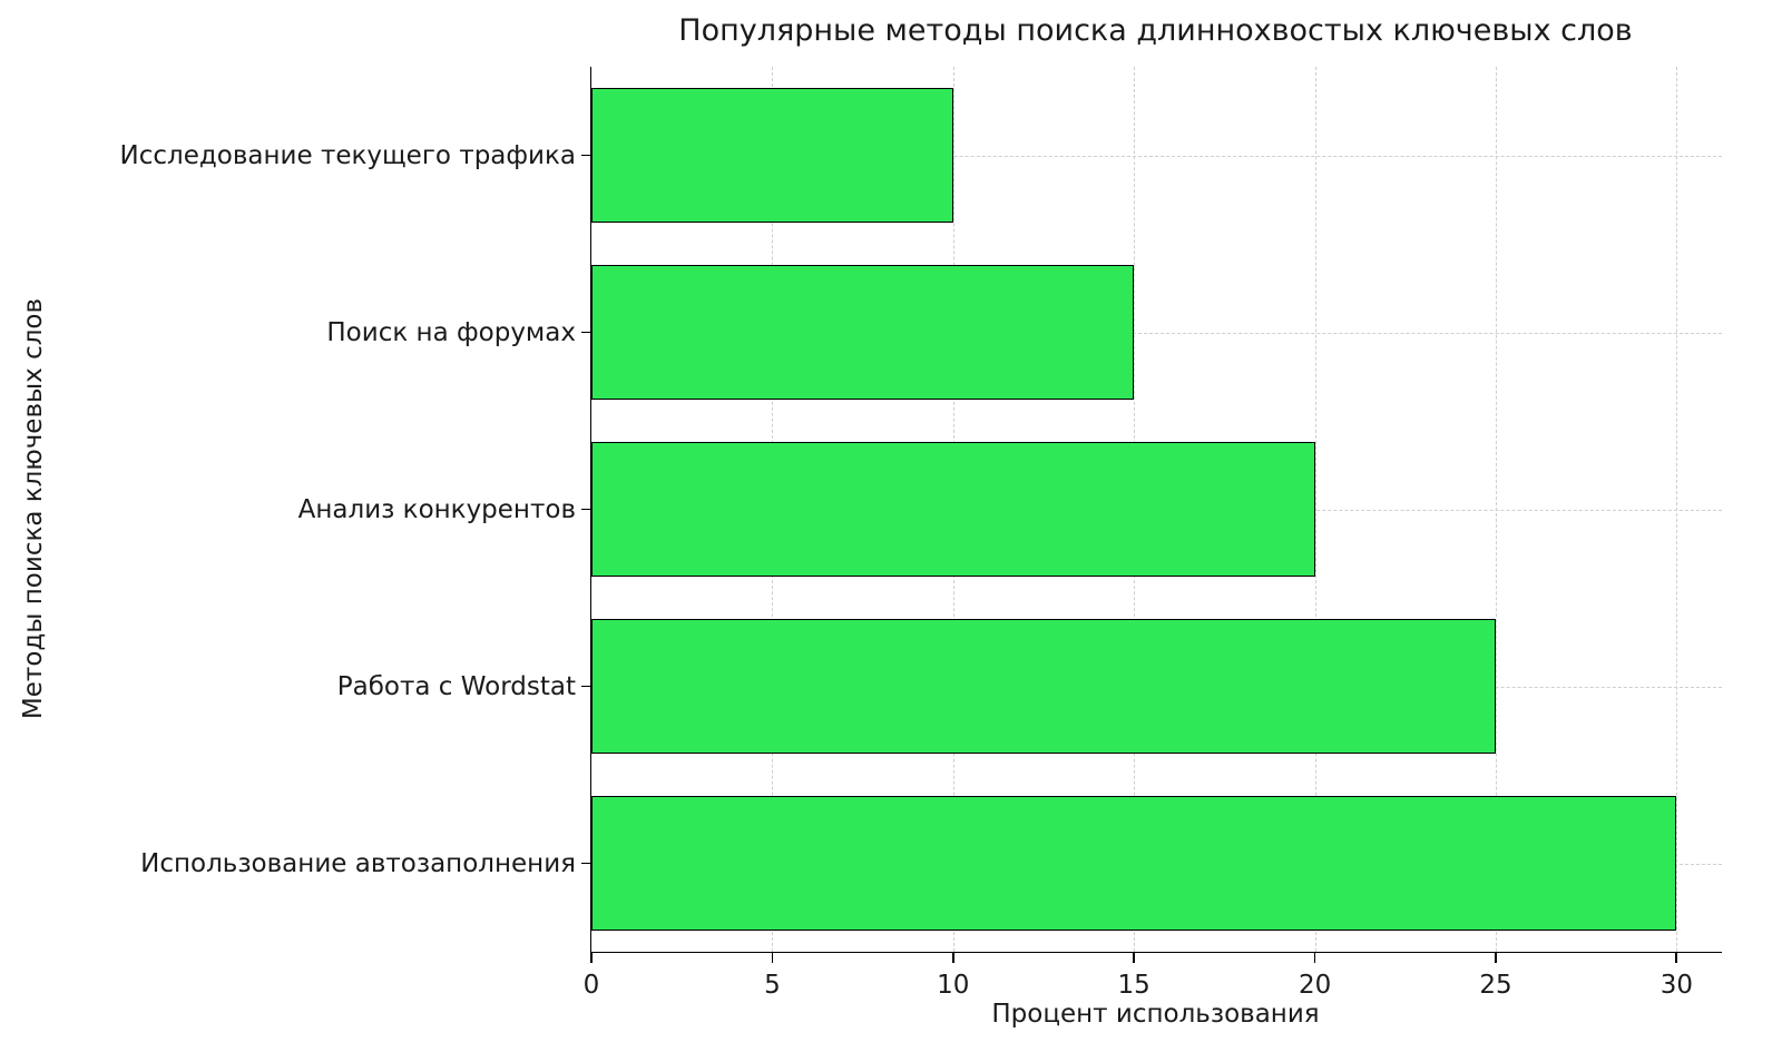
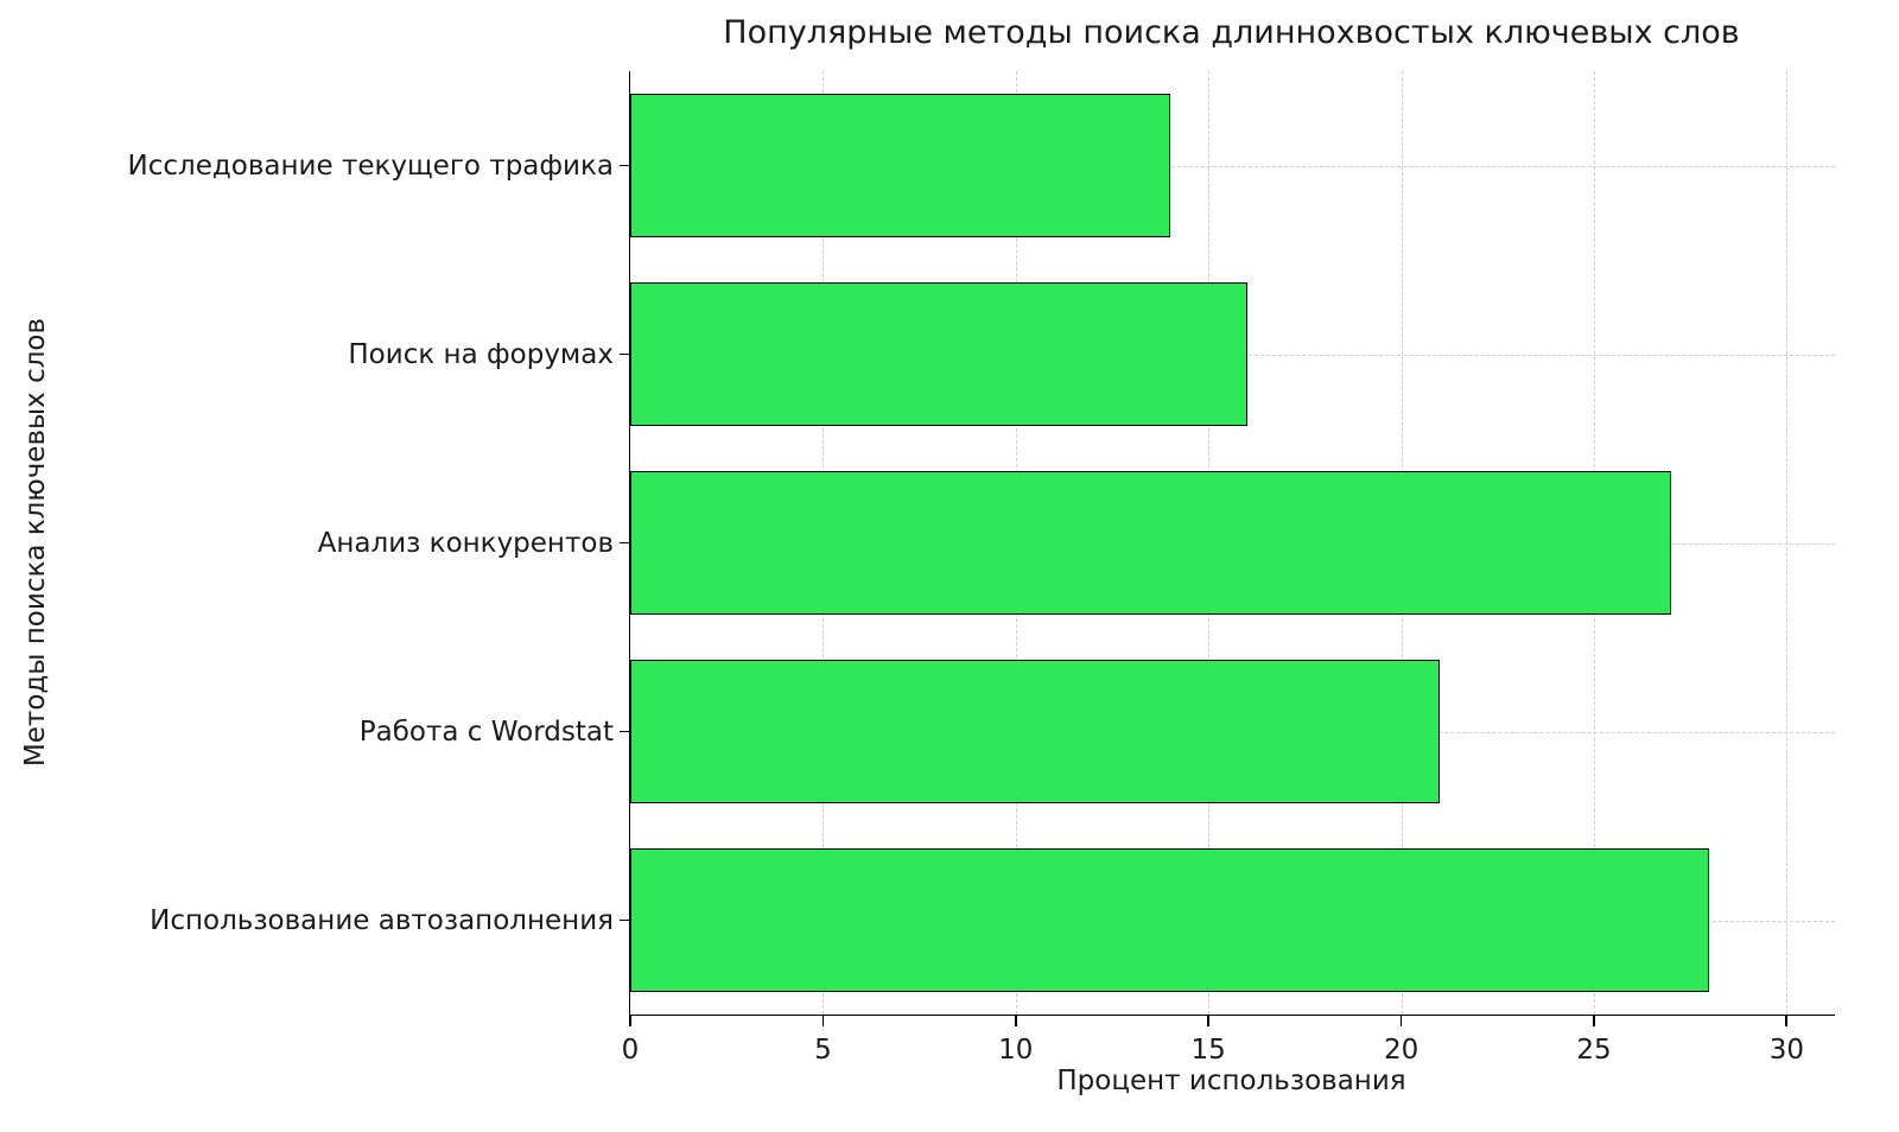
Исследование текущего трафика: 10 -> 14
Поиск на форумах: 15 -> 16
Анализ конкурентов: 20 -> 27
Работа с Wordstat: 25 -> 21
Использование автозаполнения: 30 -> 28
